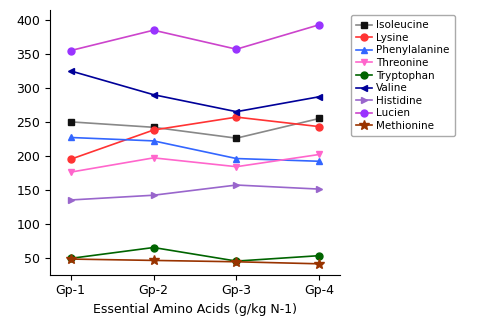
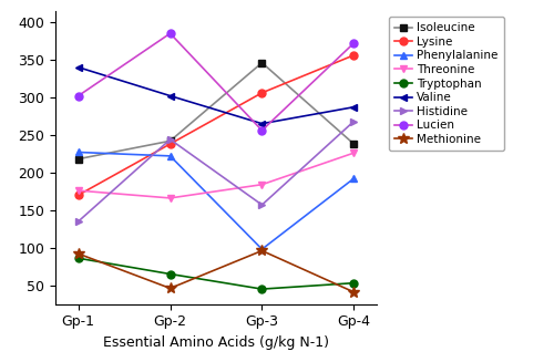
Isoleucine/Gp-1: 250 -> 218
Lysine/Gp-1: 195 -> 170
Tryptophan/Gp-1: 49 -> 86
Valine/Gp-1: 325 -> 340
Lucien/Gp-1: 355 -> 302
Methionine/Gp-1: 48 -> 92
Threonine/Gp-2: 197 -> 166
Valine/Gp-2: 290 -> 302
Histidine/Gp-2: 142 -> 244
Isoleucine/Gp-3: 226 -> 346
Lysine/Gp-3: 257 -> 306
Phenylalanine/Gp-3: 196 -> 98
Lucien/Gp-3: 357 -> 256
Methionine/Gp-3: 44 -> 96
Isoleucine/Gp-4: 255 -> 238
Lysine/Gp-4: 243 -> 356
Threonine/Gp-4: 202 -> 226
Histidine/Gp-4: 151 -> 268
Lucien/Gp-4: 393 -> 372
